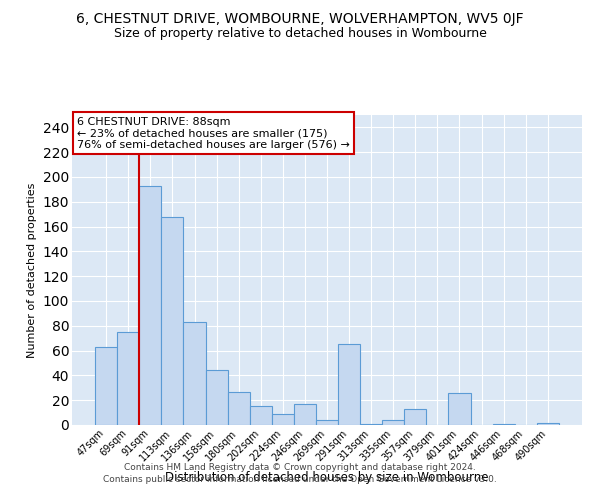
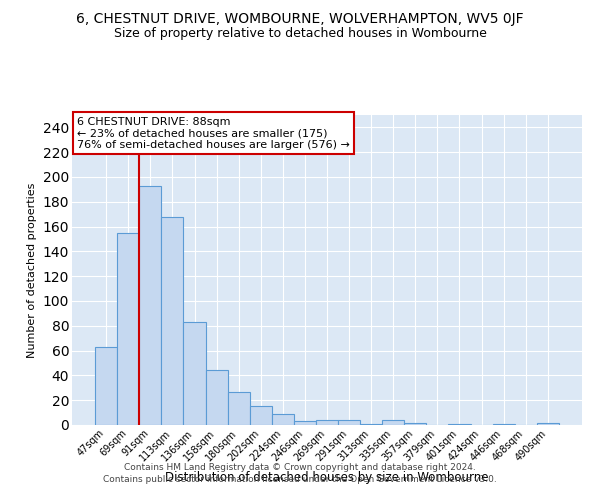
69sqm: 75 -> 155
246sqm: 17 -> 3
291sqm: 65 -> 4
357sqm: 13 -> 2
401sqm: 26 -> 1
